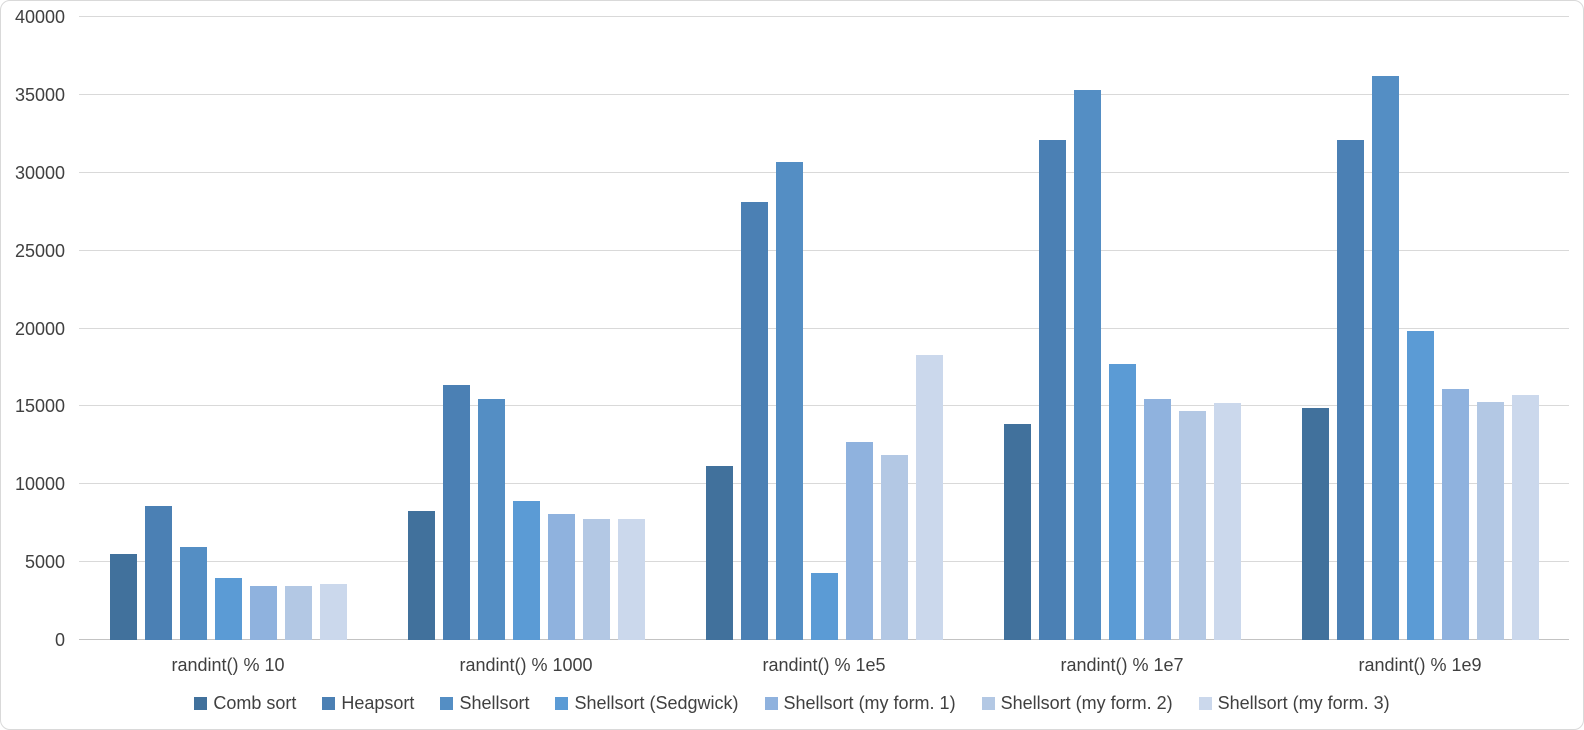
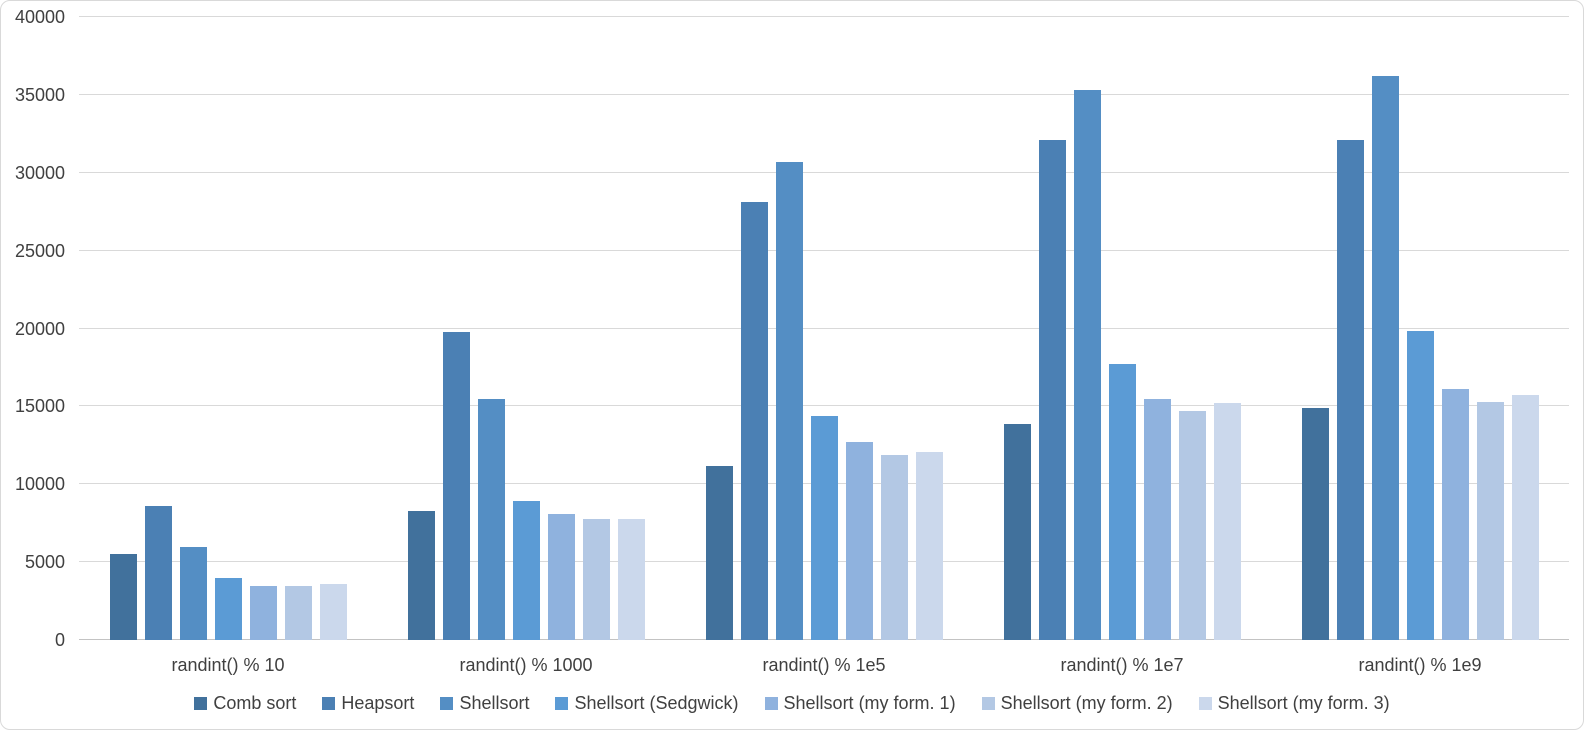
Heapsort/randint() % 1000: 16400 -> 19800
Shellsort (Sedgwick)/randint() % 1e5: 4300 -> 14400
Shellsort (my form. 3)/randint() % 1e5: 18300 -> 12100
